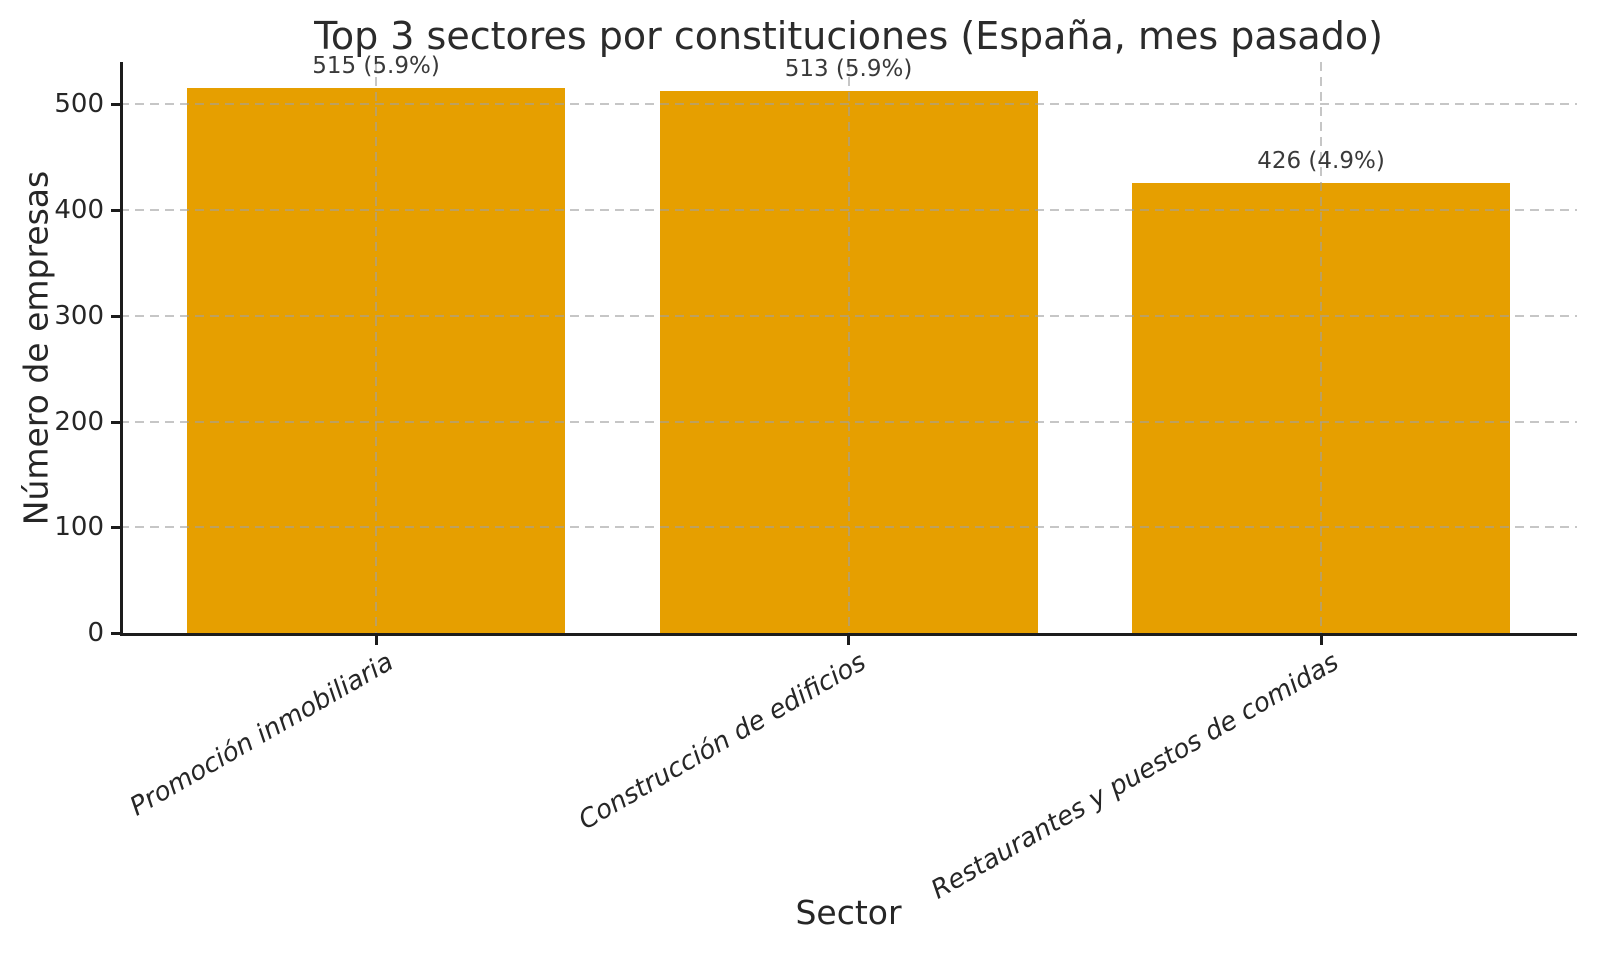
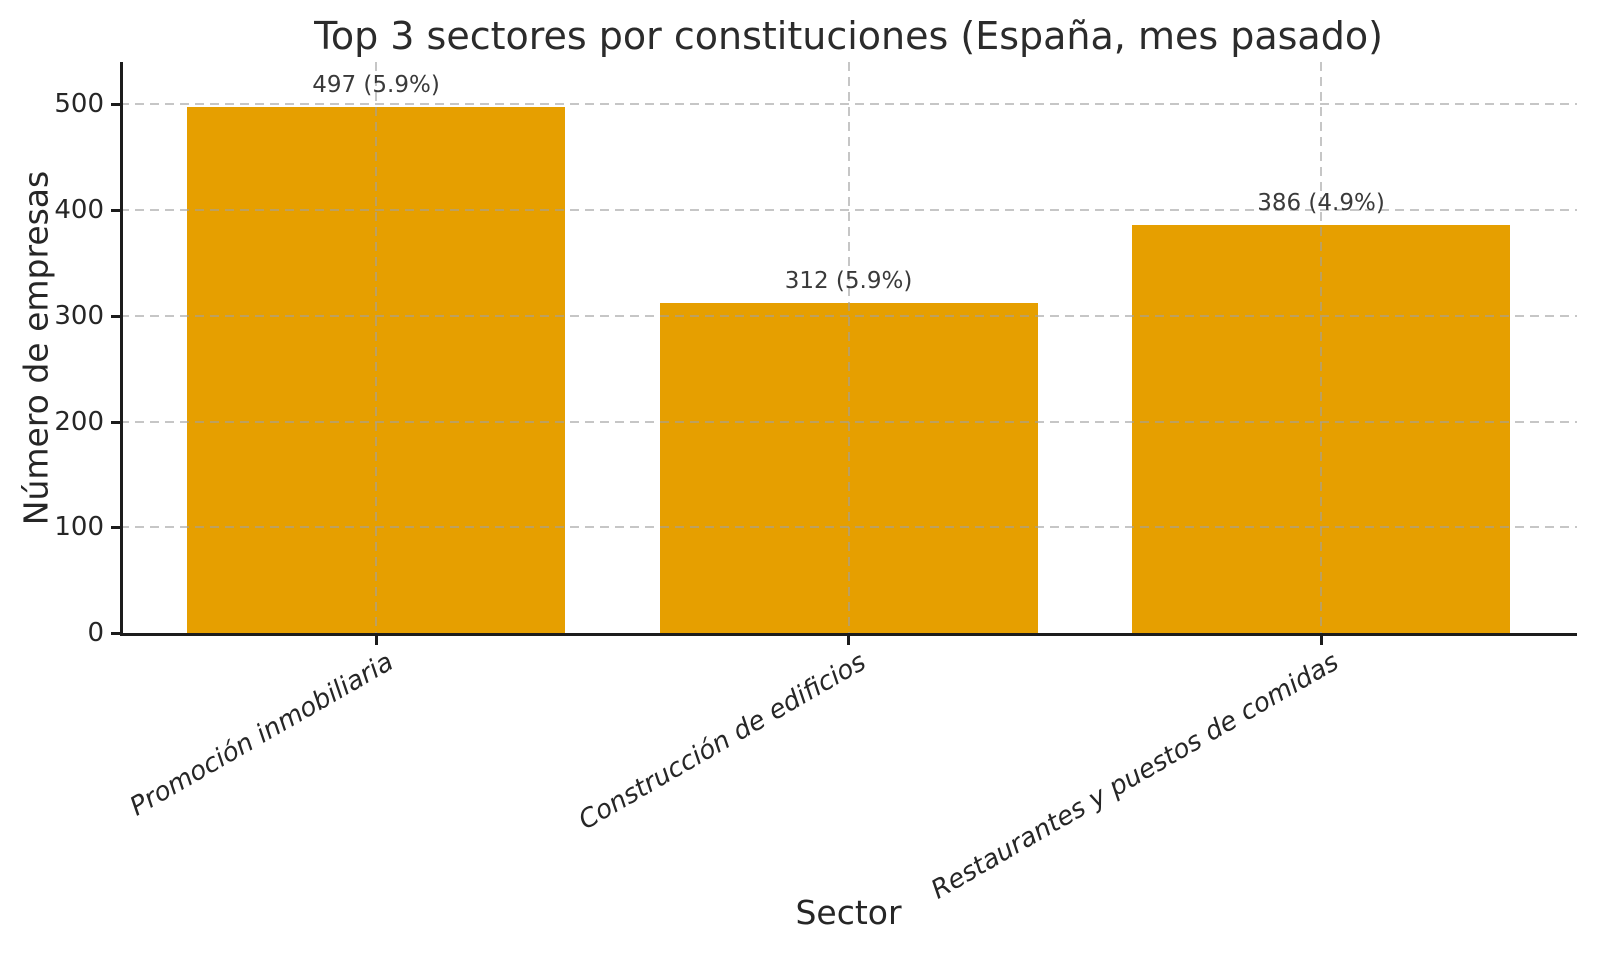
Promoción inmobiliaria: 515 -> 497
Construcción de edificios: 513 -> 312
Restaurantes y puestos de comidas: 426 -> 386
